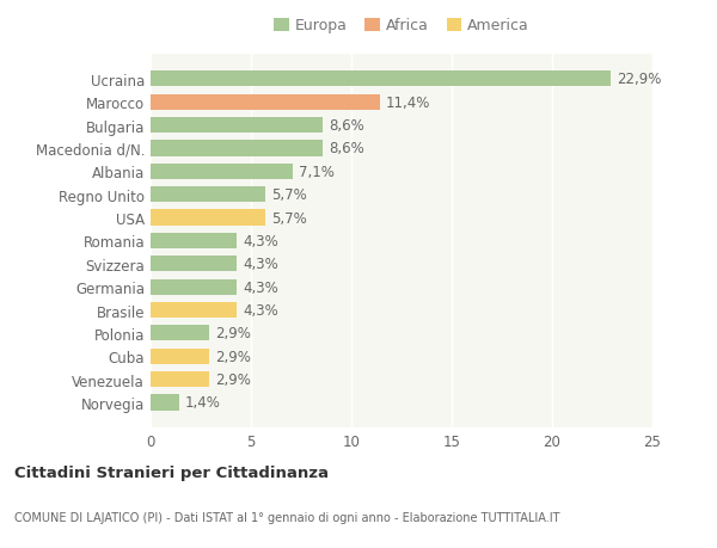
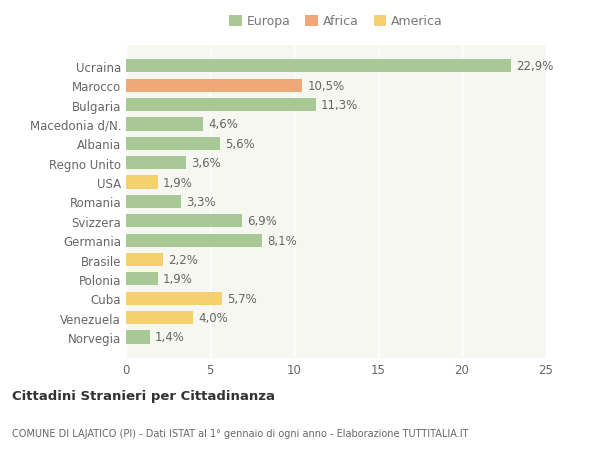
Marocco: 11,4% -> 10,5%
Bulgaria: 8,6% -> 11,3%
Macedonia d/N.: 8,6% -> 4,6%
Albania: 7,1% -> 5,6%
Regno Unito: 5,7% -> 3,6%
USA: 5,7% -> 1,9%
Romania: 4,3% -> 3,3%
Svizzera: 4,3% -> 6,9%
Germania: 4,3% -> 8,1%
Brasile: 4,3% -> 2,2%
Polonia: 2,9% -> 1,9%
Cuba: 2,9% -> 5,7%
Venezuela: 2,9% -> 4,0%
